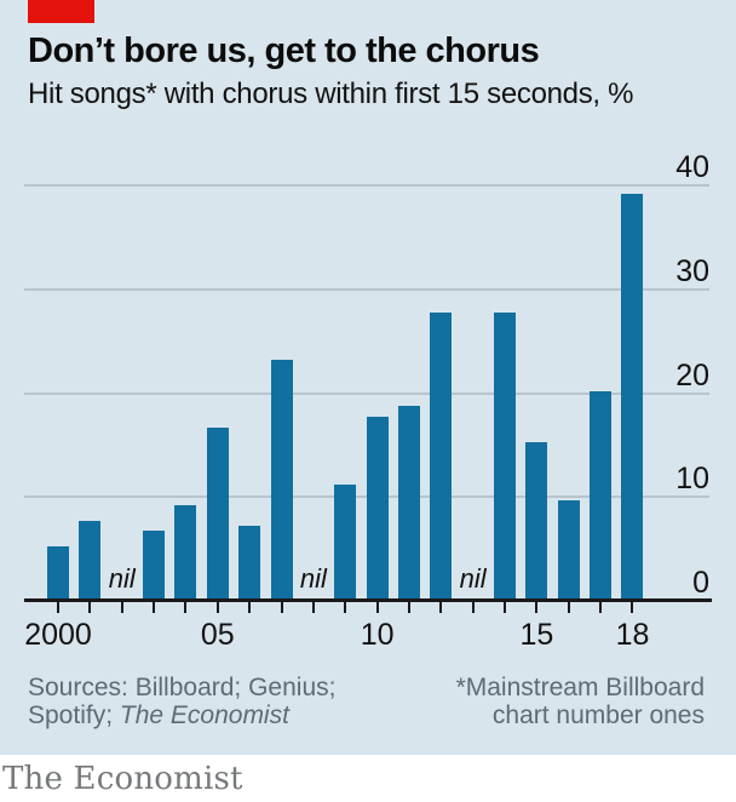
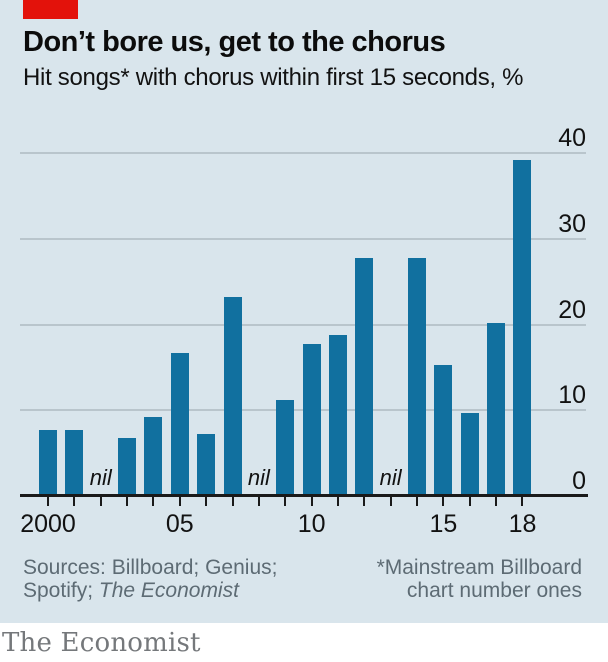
2000: 5 -> 8
